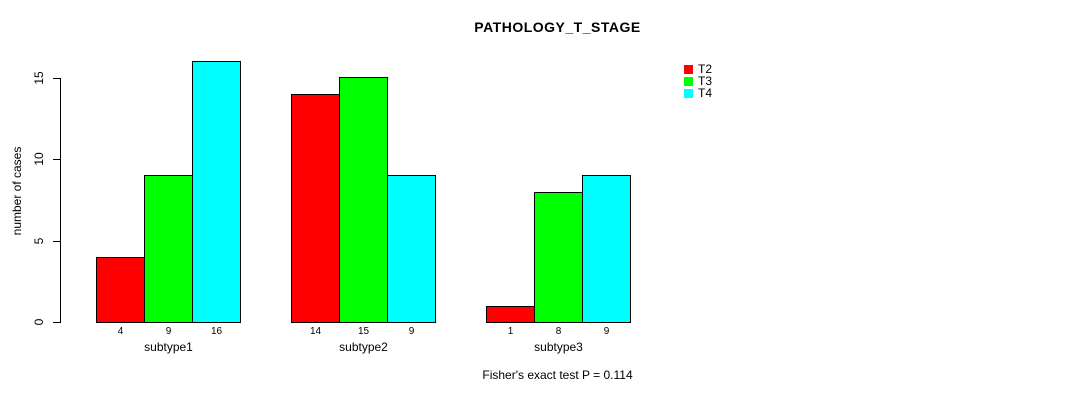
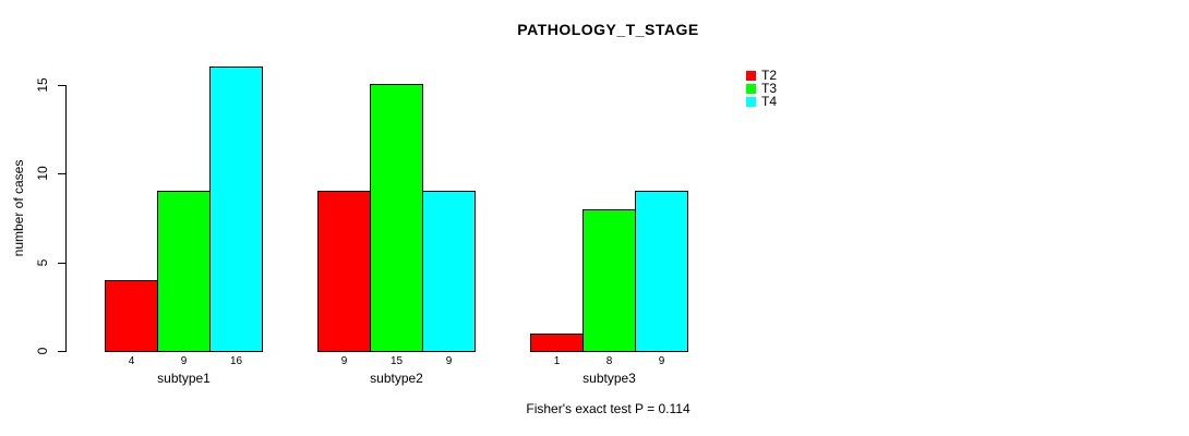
T2/subtype2: 14 -> 9
